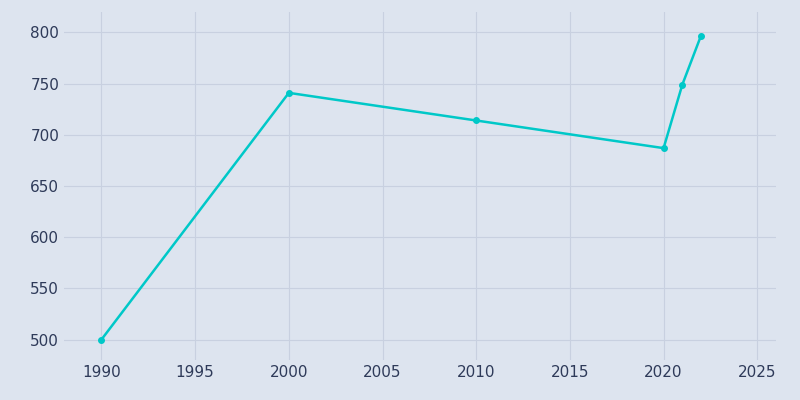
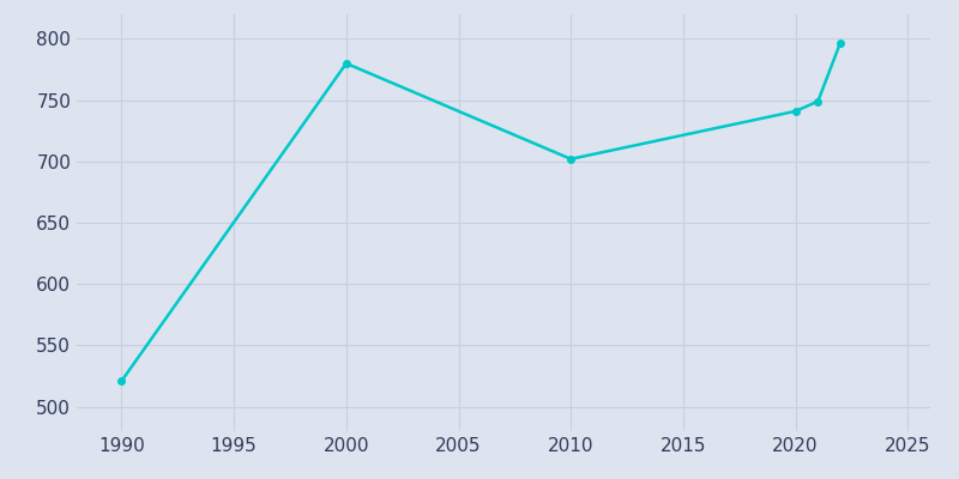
1990: 500 -> 521
2000: 741 -> 780
2010: 714 -> 702
2020: 687 -> 741
